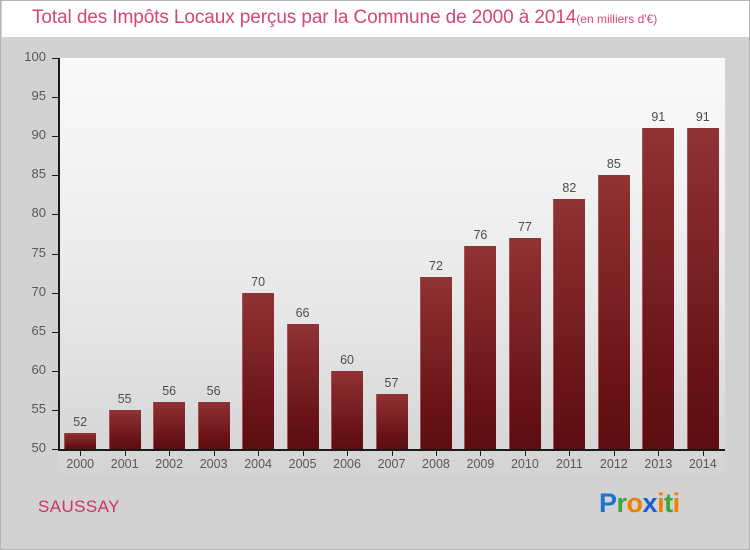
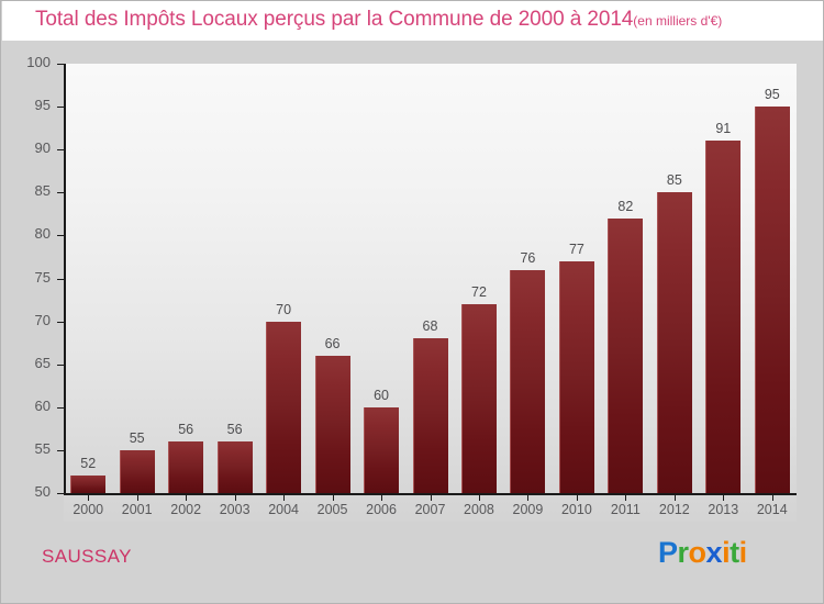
2007: 57 -> 68
2014: 91 -> 95
